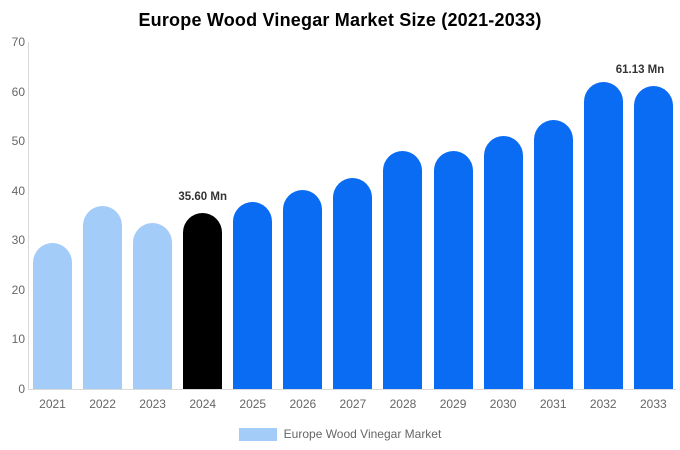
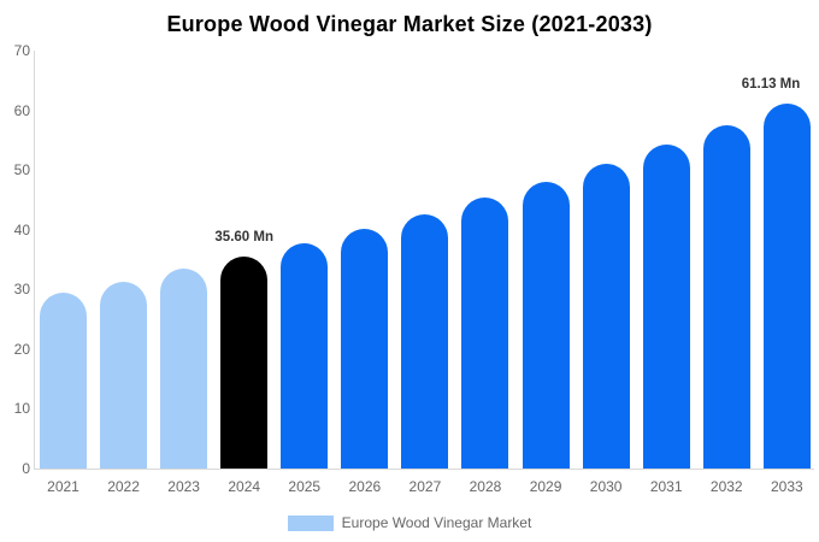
2022: 37 -> 31
2028: 48 -> 45
2032: 62 -> 58
